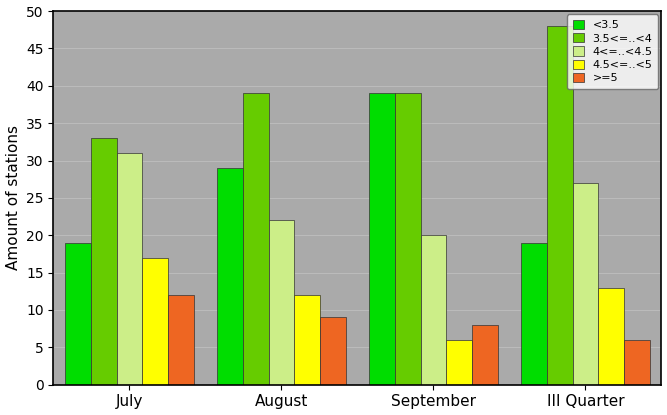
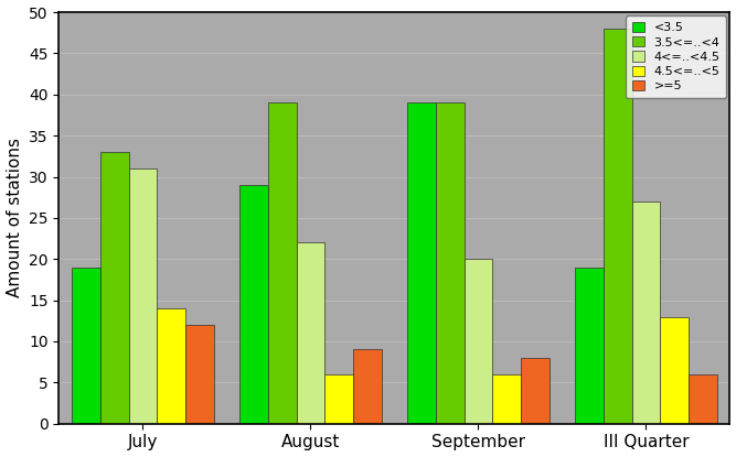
4.5<=..<5/July: 17 -> 14
4.5<=..<5/August: 12 -> 6
